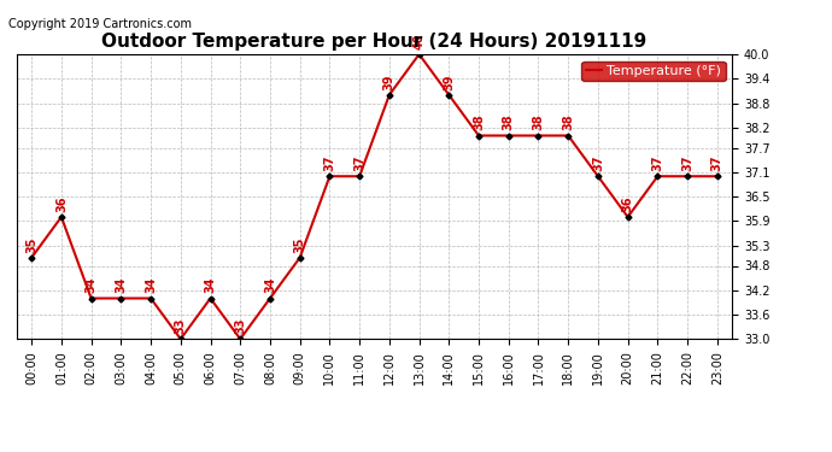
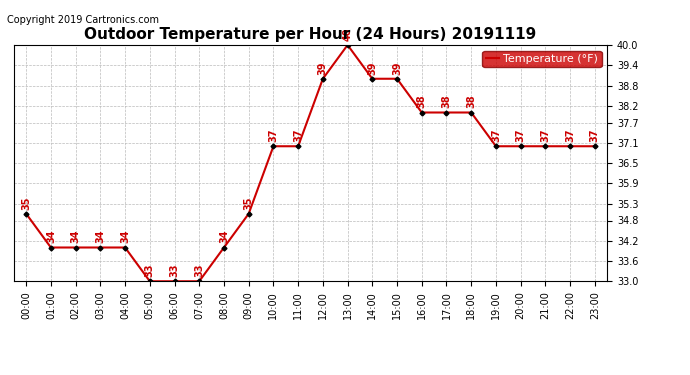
01:00: 36 -> 34
06:00: 34 -> 33
15:00: 38 -> 39
20:00: 36 -> 37
